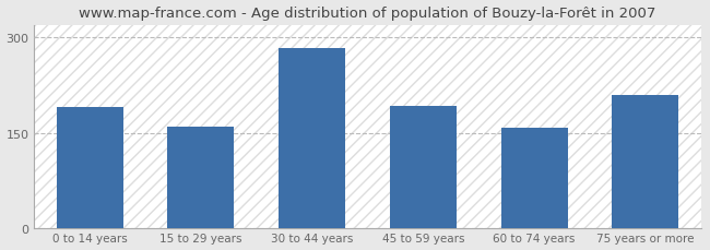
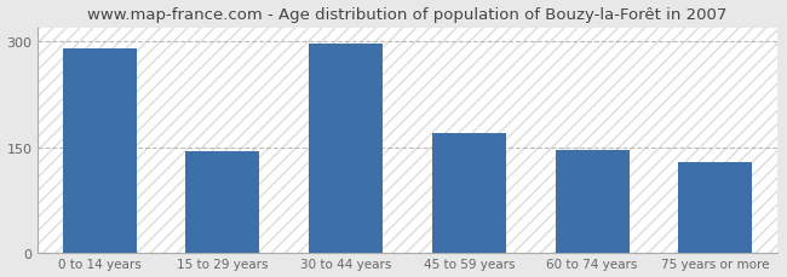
0 to 14 years: 190 -> 291
15 to 29 years: 160 -> 144
30 to 44 years: 284 -> 297
45 to 59 years: 192 -> 170
60 to 74 years: 158 -> 146
75 years or more: 210 -> 128
